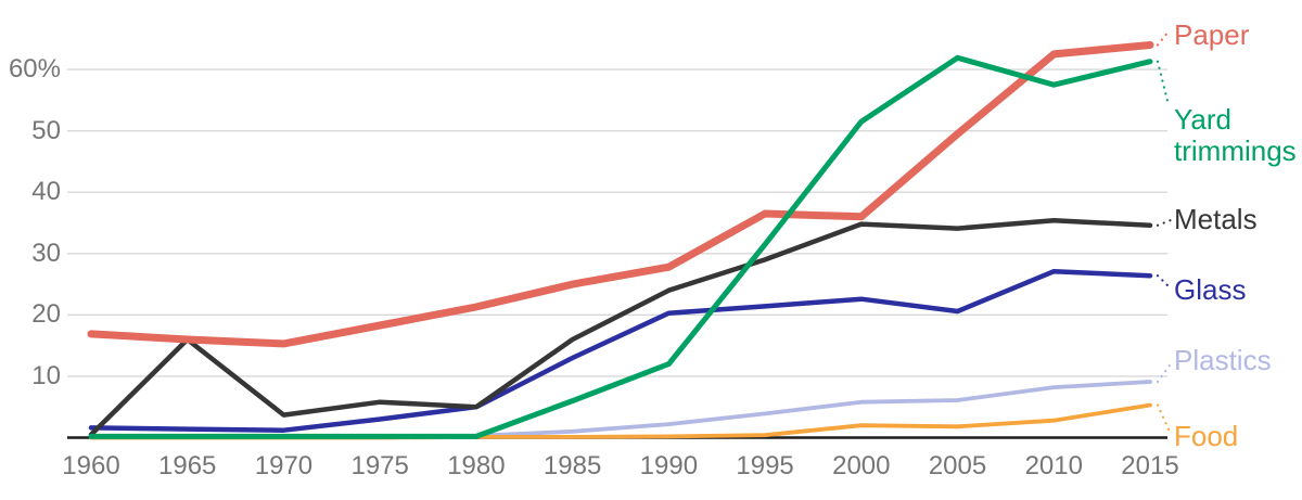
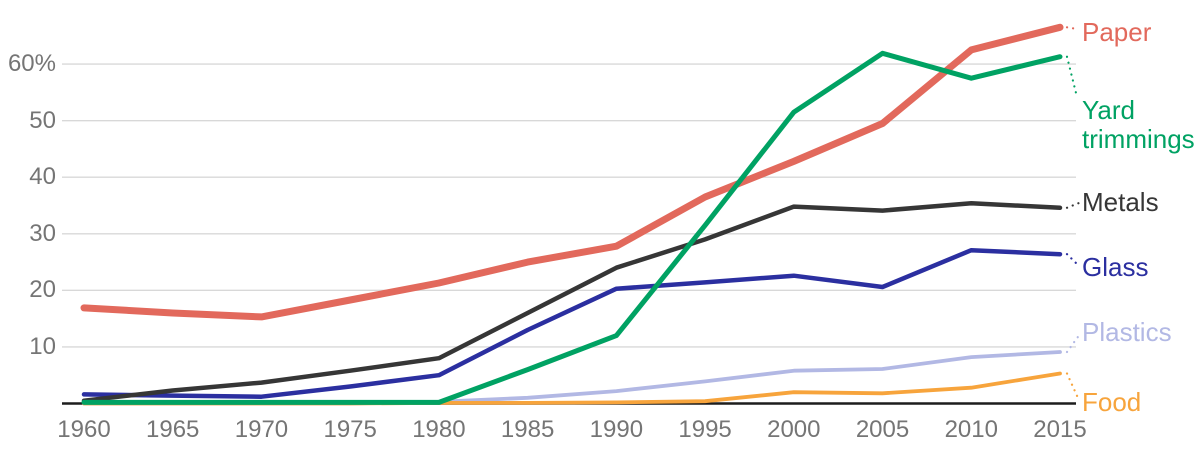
Metals/1965: 16% -> 2%
Metals/1980: 5% -> 8%
Paper/2000: 36% -> 43%
Paper/2015: 64% -> 66%
